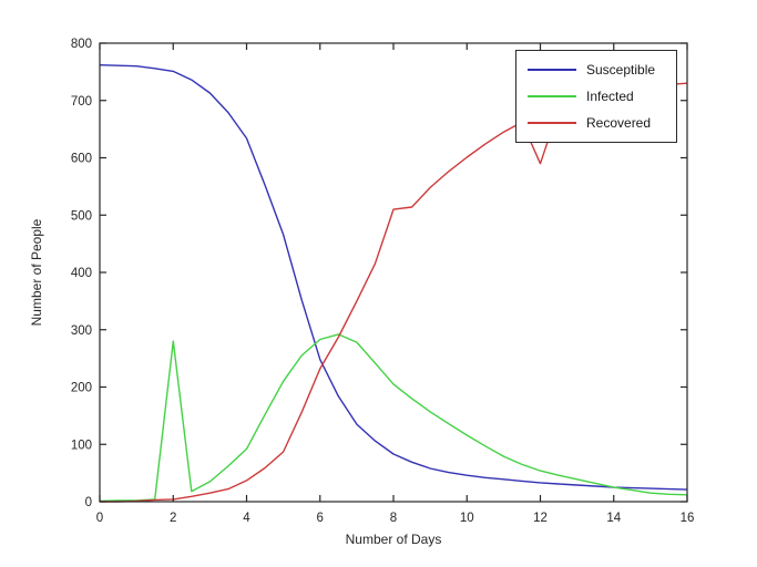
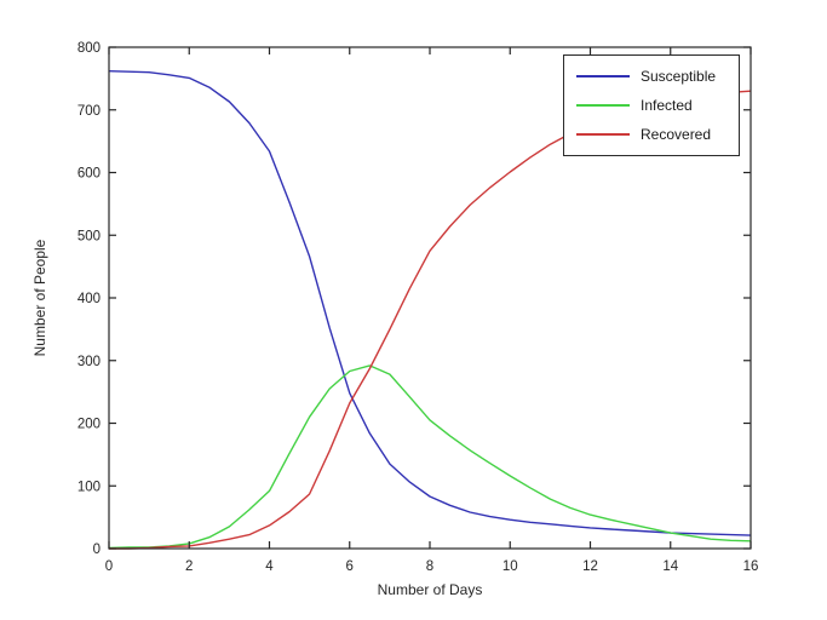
Infected/2: 280 -> 10
Recovered/8: 510 -> 480
Recovered/12: 590 -> 680
